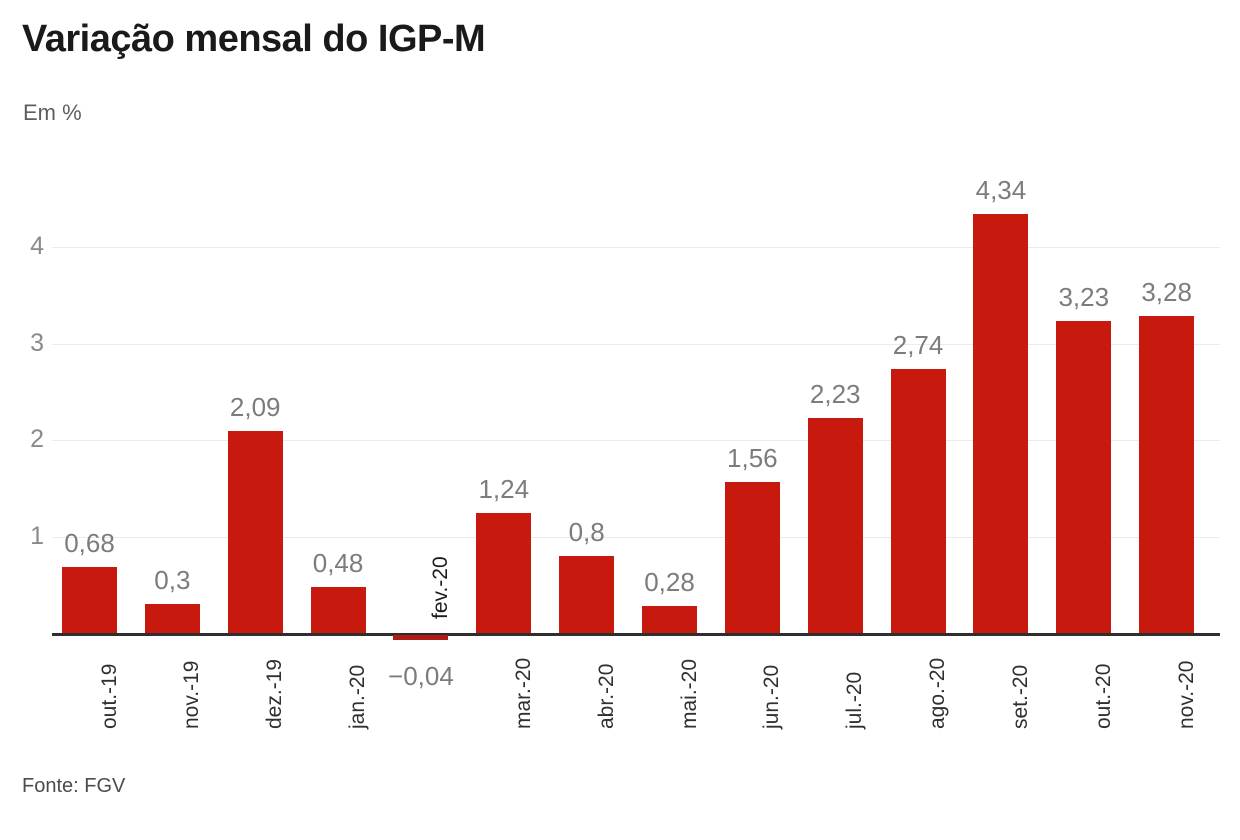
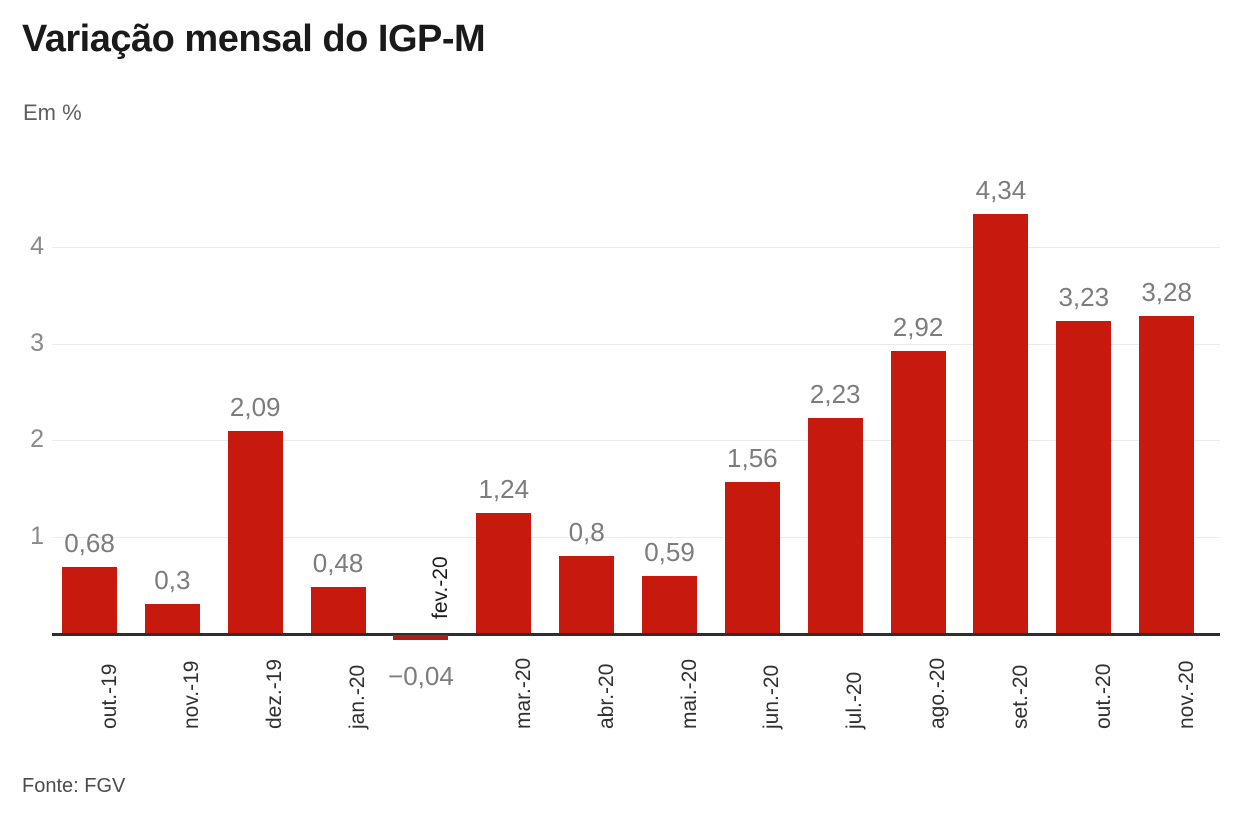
mai.-20: 0,28 -> 0,59
ago.-20: 2,74 -> 2,92
